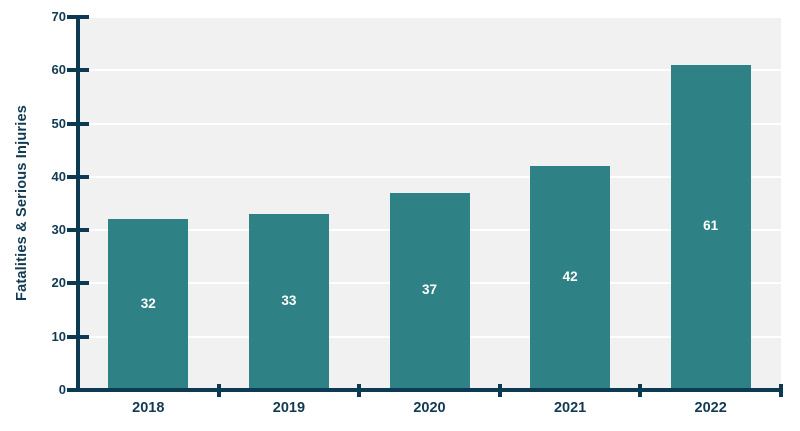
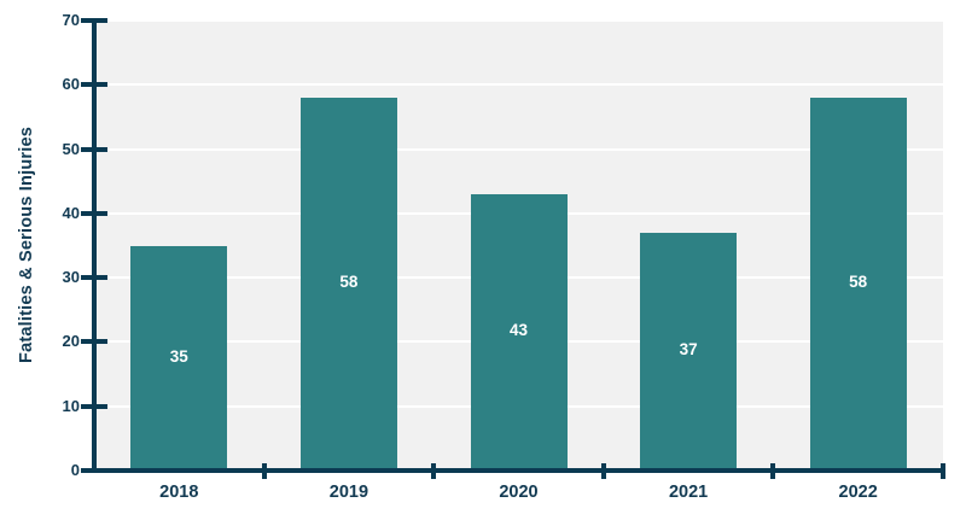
2018: 32 -> 35
2019: 33 -> 58
2020: 37 -> 43
2021: 42 -> 37
2022: 61 -> 58
